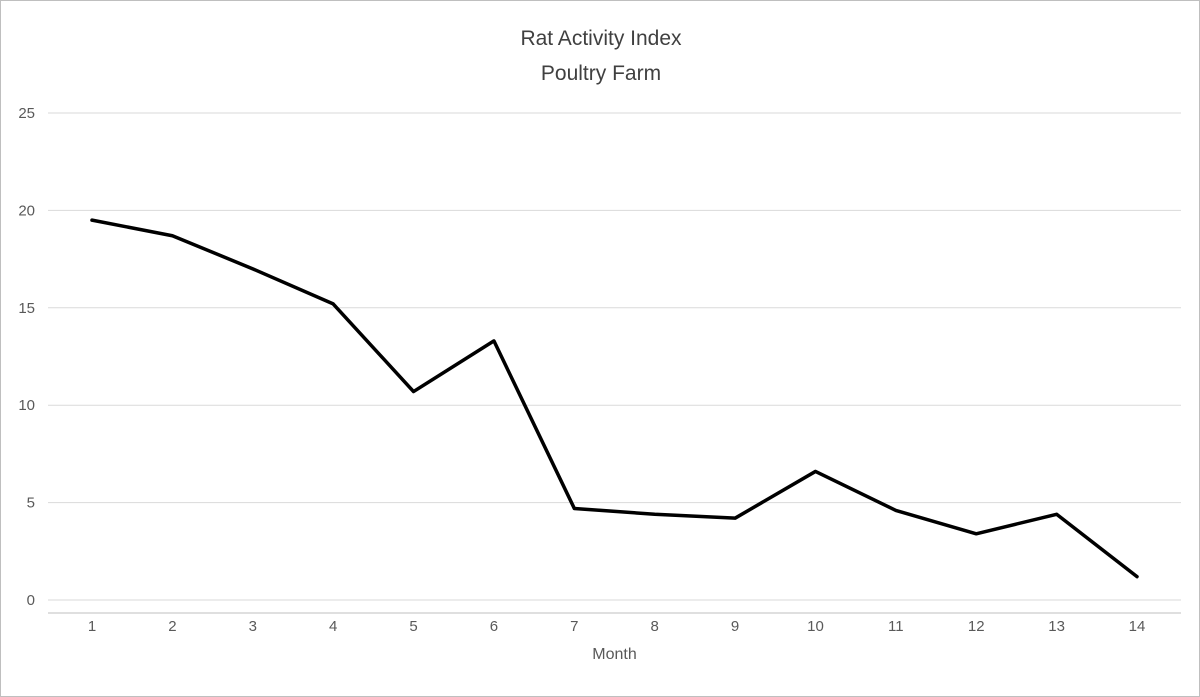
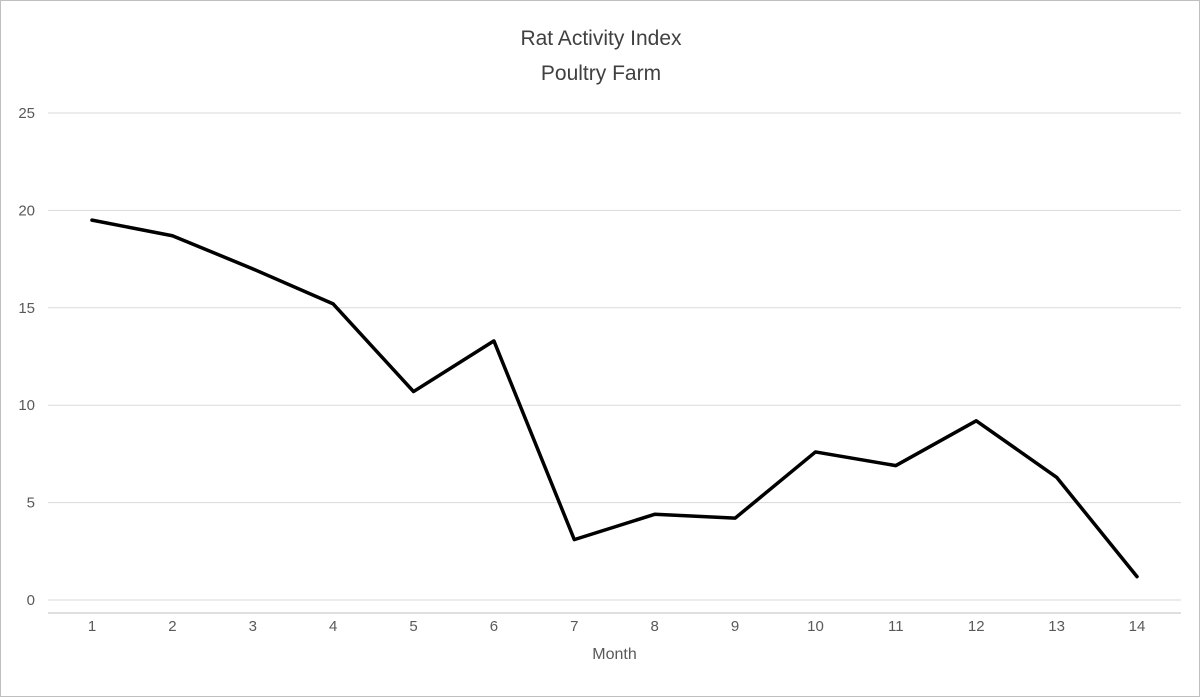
7: 4.7 -> 3.1
10: 6.6 -> 7.6
11: 4.6 -> 6.9
12: 3.4 -> 9.2
13: 4.4 -> 6.3
